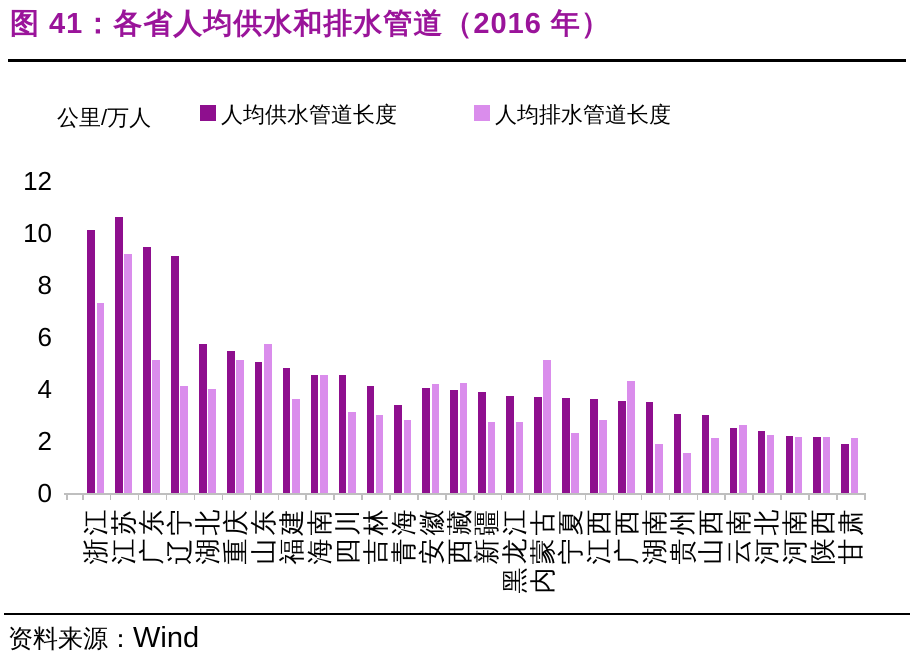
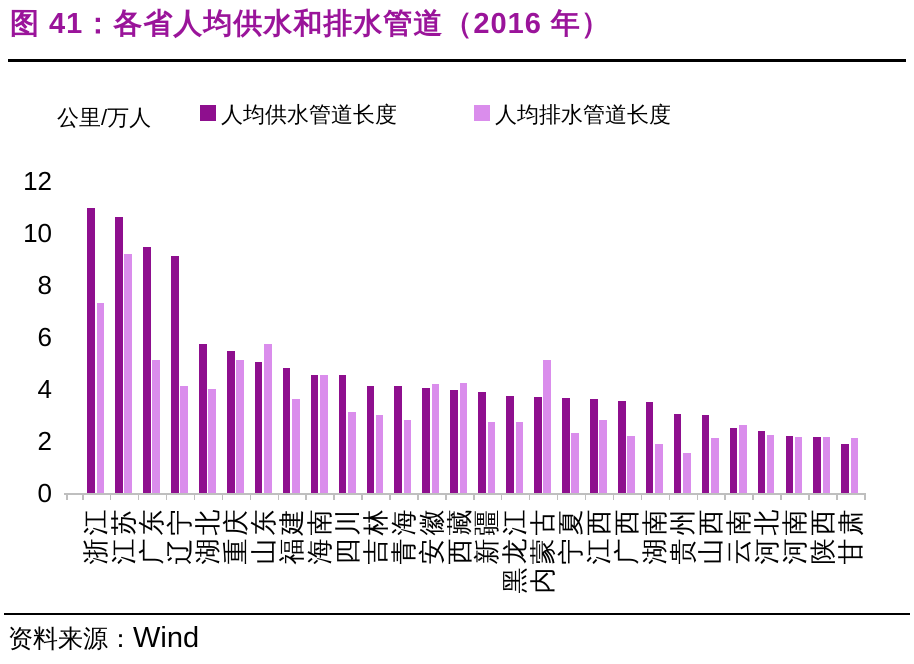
人均供水管道长度/浙江: 10.1 -> 10.9
人均供水管道长度/青海: 3.4 -> 4.1
人均排水管道长度/广西: 4.3 -> 2.2
